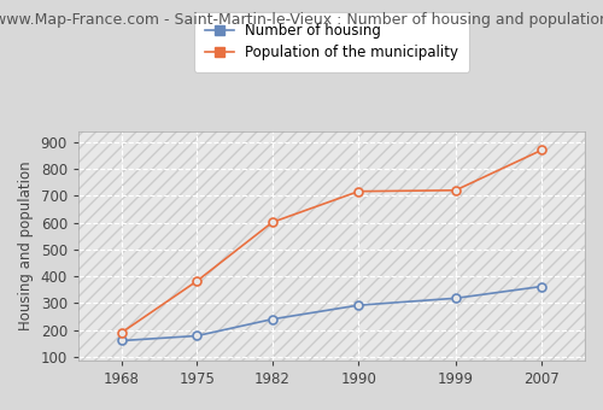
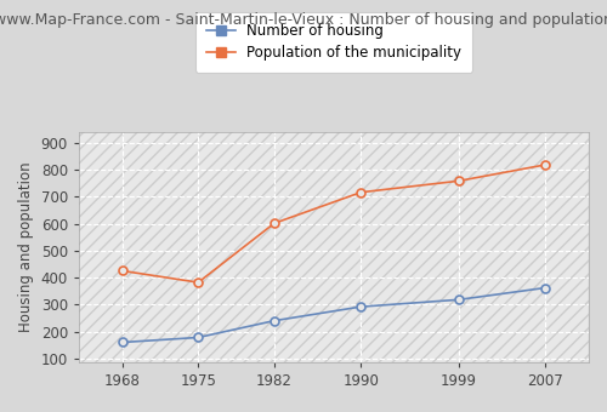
Population of the municipality/1968: 190 -> 425
Population of the municipality/1999: 720 -> 758
Population of the municipality/2007: 870 -> 818
